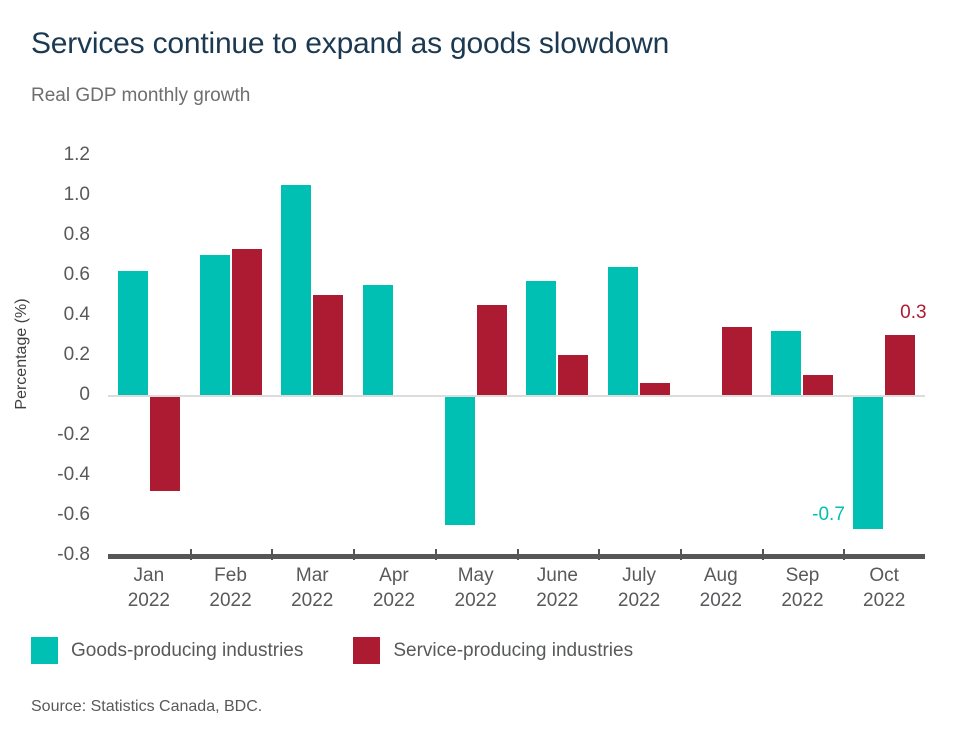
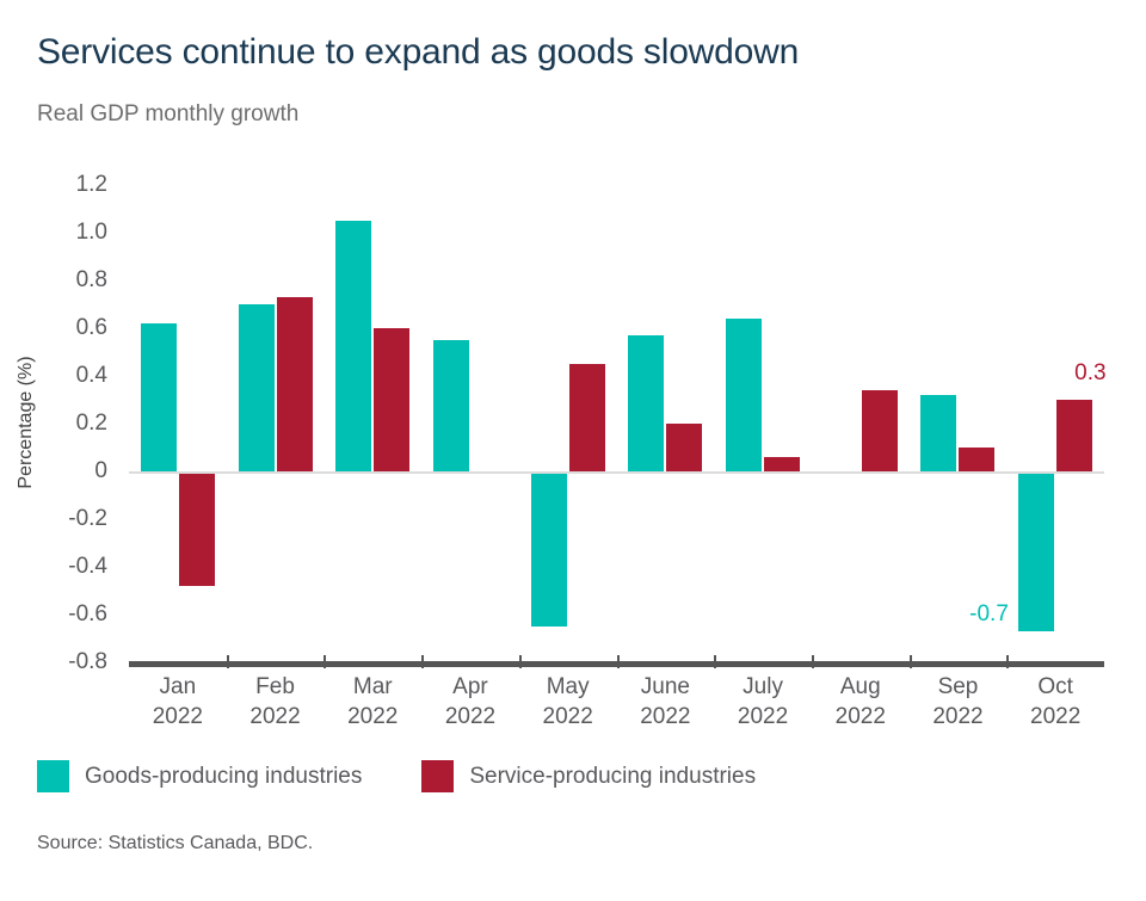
Service-producing industries/Mar: 0.50 -> 0.60
